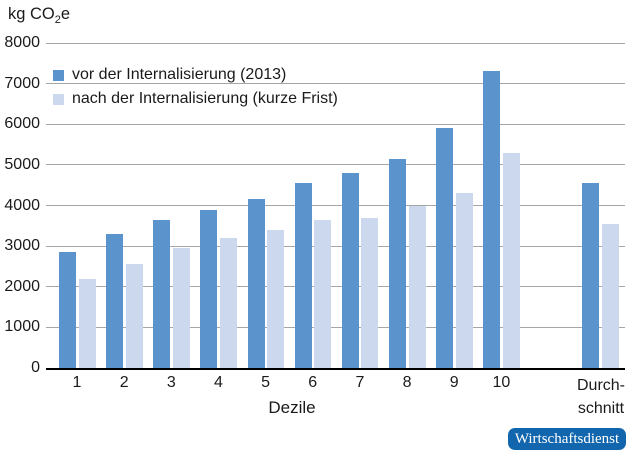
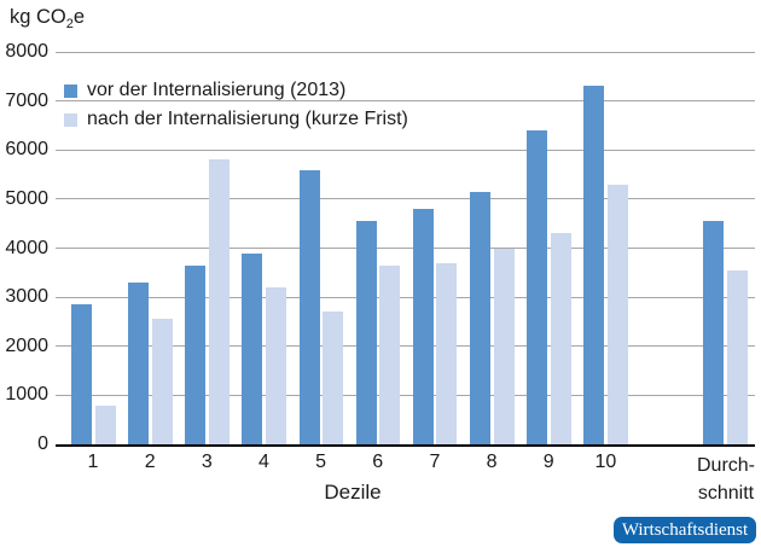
nach der Internalisierung (kurze Frist)/1: 2200 -> 800
nach der Internalisierung (kurze Frist)/3: 3000 -> 5800
vor der Internalisierung (2013)/5: 4200 -> 5600
nach der Internalisierung (kurze Frist)/5: 3400 -> 2700
vor der Internalisierung (2013)/9: 5900 -> 6400
